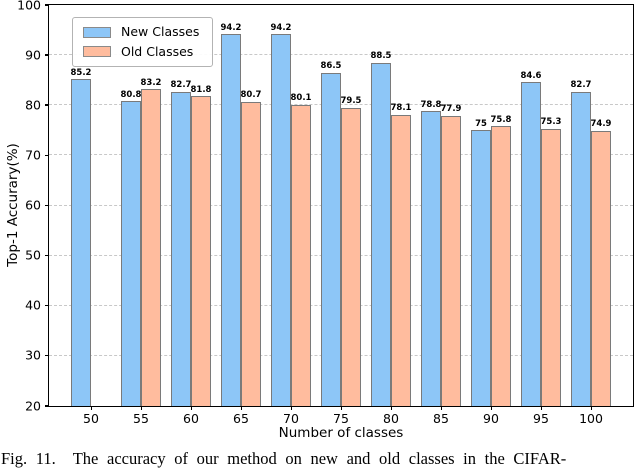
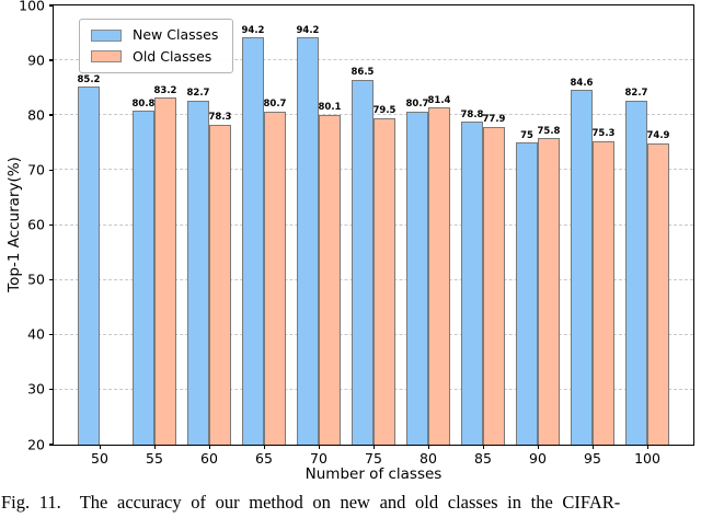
Old Classes/60: 81.8 -> 78.3
New Classes/80: 88.5 -> 80.7
Old Classes/80: 78.1 -> 81.4
